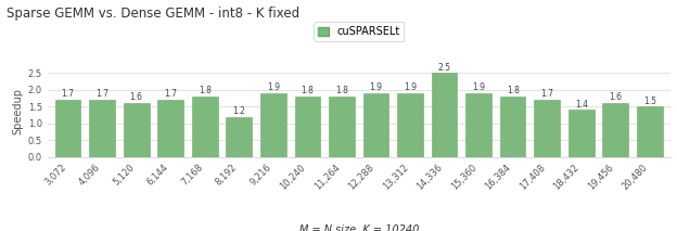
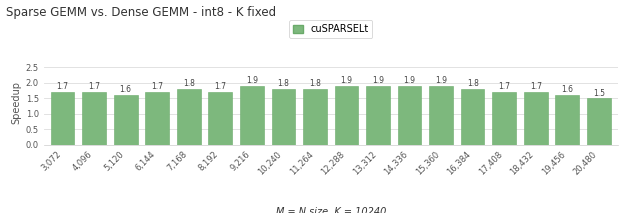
8,192: 1.2 -> 1.7
14,336: 2.5 -> 1.9
18,432: 1.4 -> 1.7
